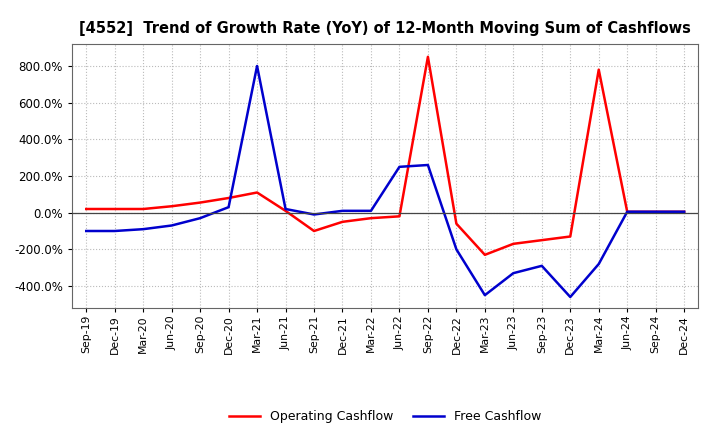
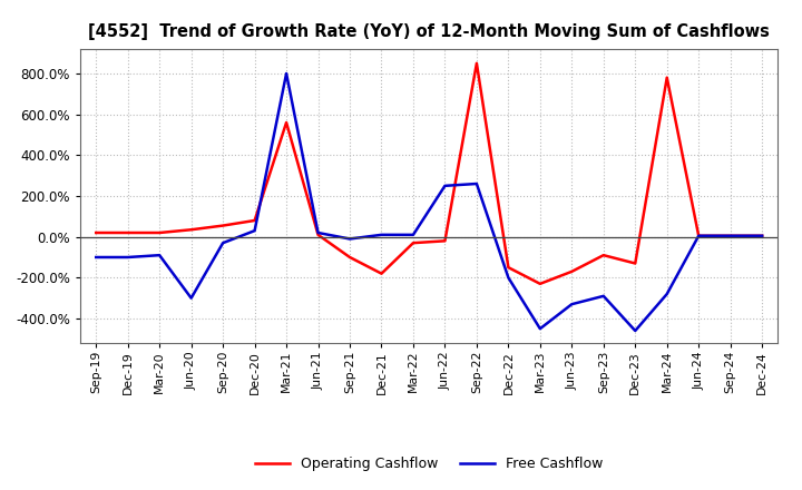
Free Cashflow/Jun-20: -70% -> -300%
Operating Cashflow/Mar-21: 110% -> 560%
Operating Cashflow/Dec-21: -50% -> -180%
Operating Cashflow/Dec-22: -60% -> -150%
Operating Cashflow/Sep-23: -150% -> -90%
